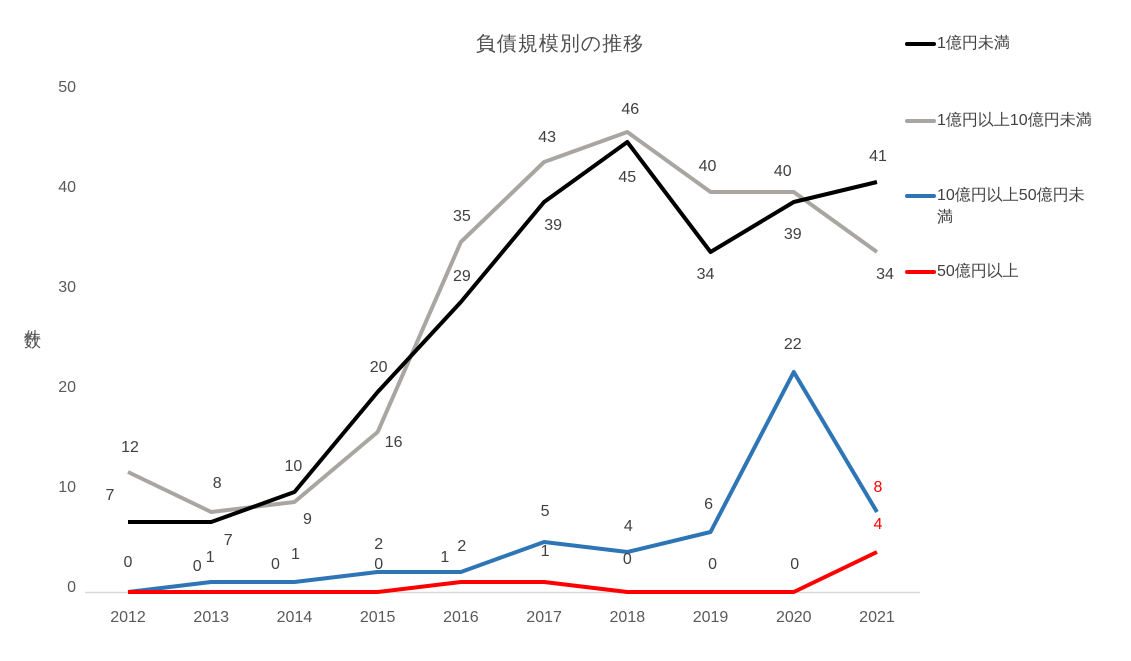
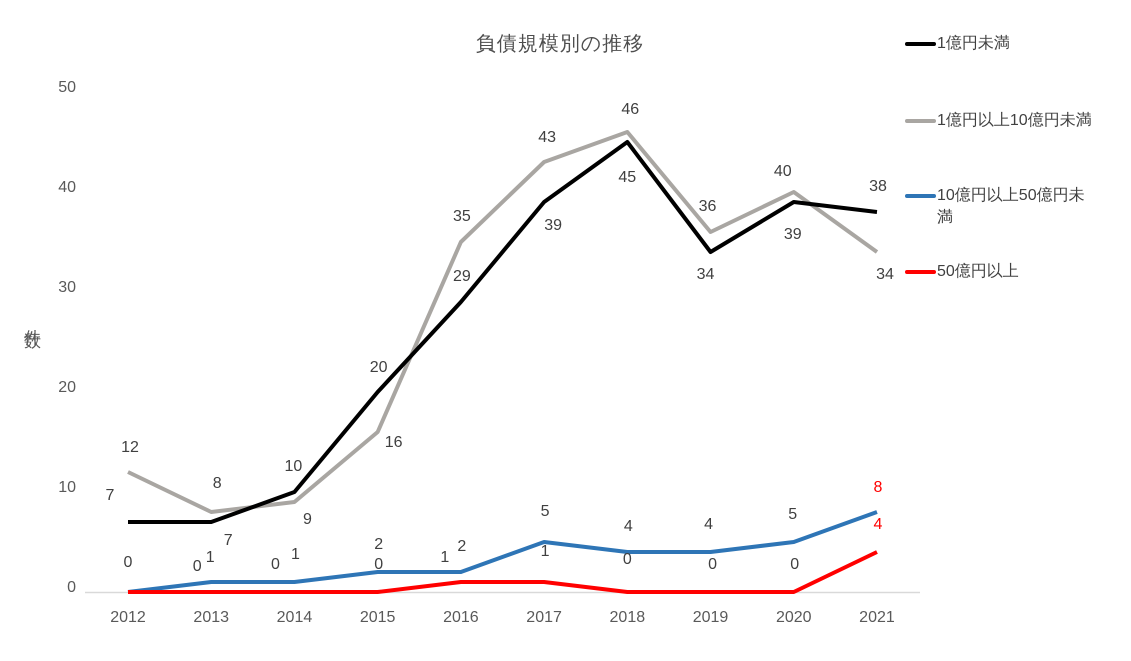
1億円以上10億円未満/2019: 40 -> 36
10億円以上50億円未満/2019: 6 -> 4
10億円以上50億円未満/2020: 22 -> 5
1億円未満/2021: 41 -> 38
